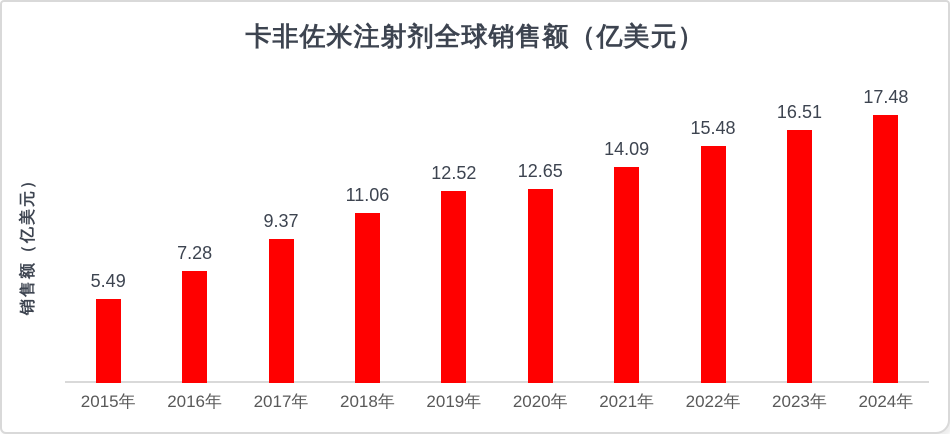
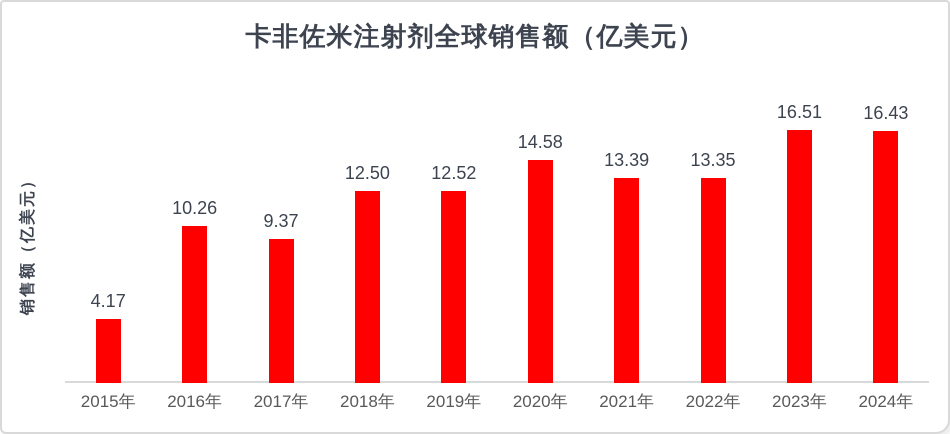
2015年: 5.49 -> 4.17
2016年: 7.28 -> 10.26
2018年: 11.06 -> 12.50
2020年: 12.65 -> 14.58
2021年: 14.09 -> 13.39
2022年: 15.48 -> 13.35
2024年: 17.48 -> 16.43
